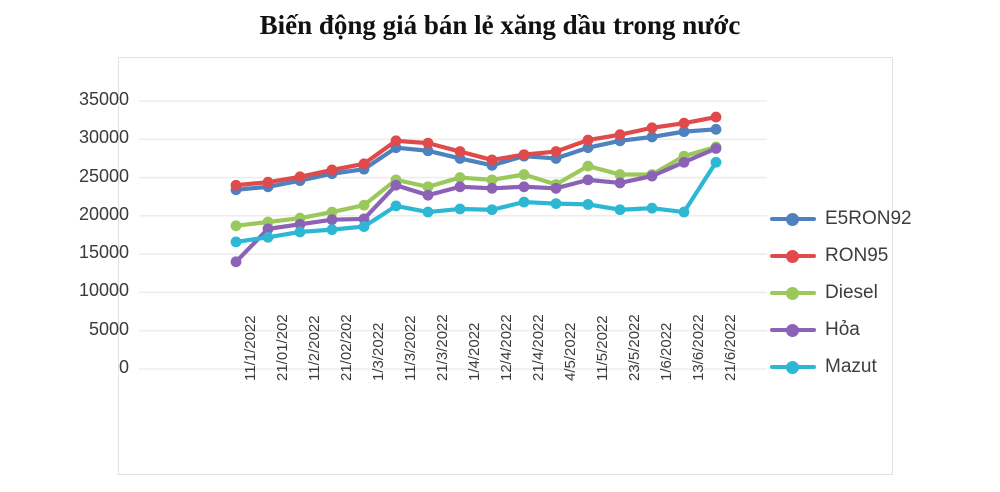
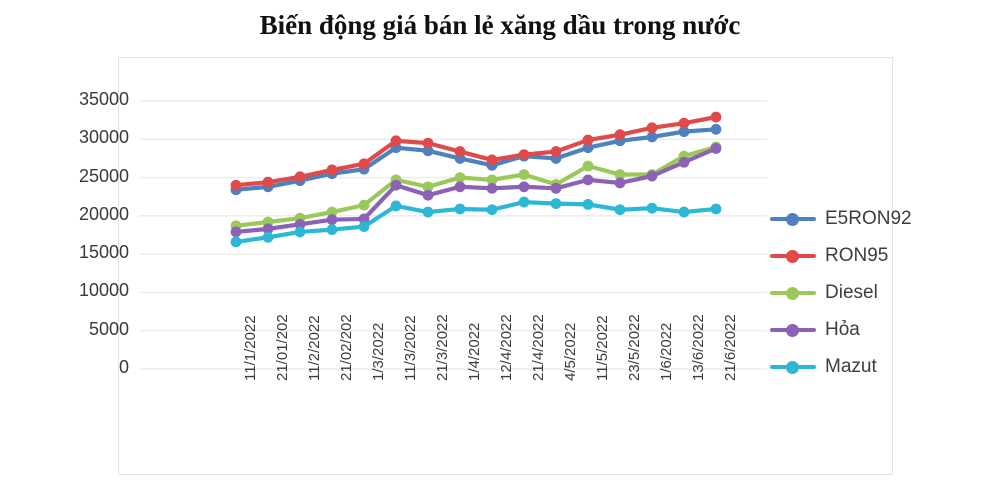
Hỏa/11/1/2022: 14000 -> 18000
Mazut/21/6/2022: 27000 -> 21000
